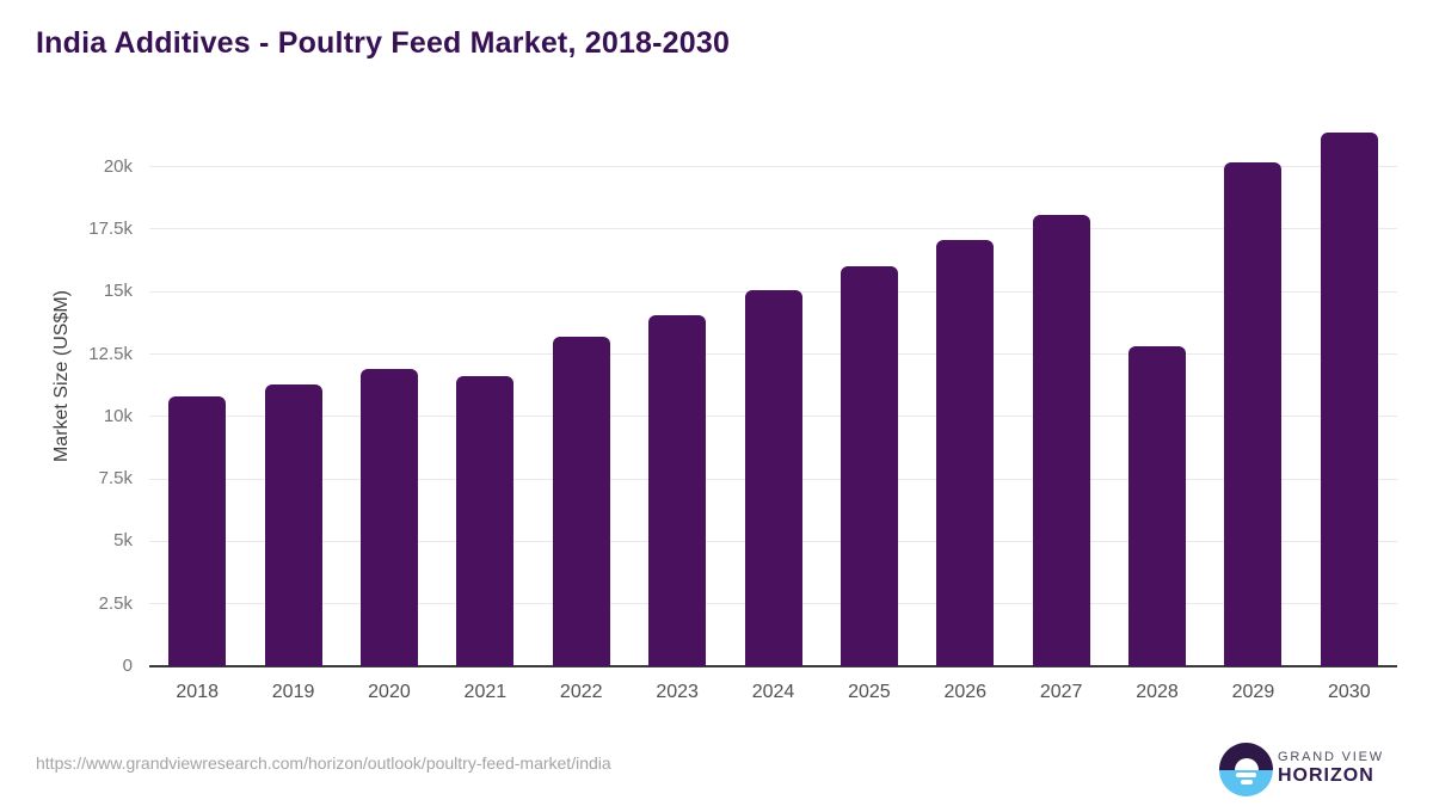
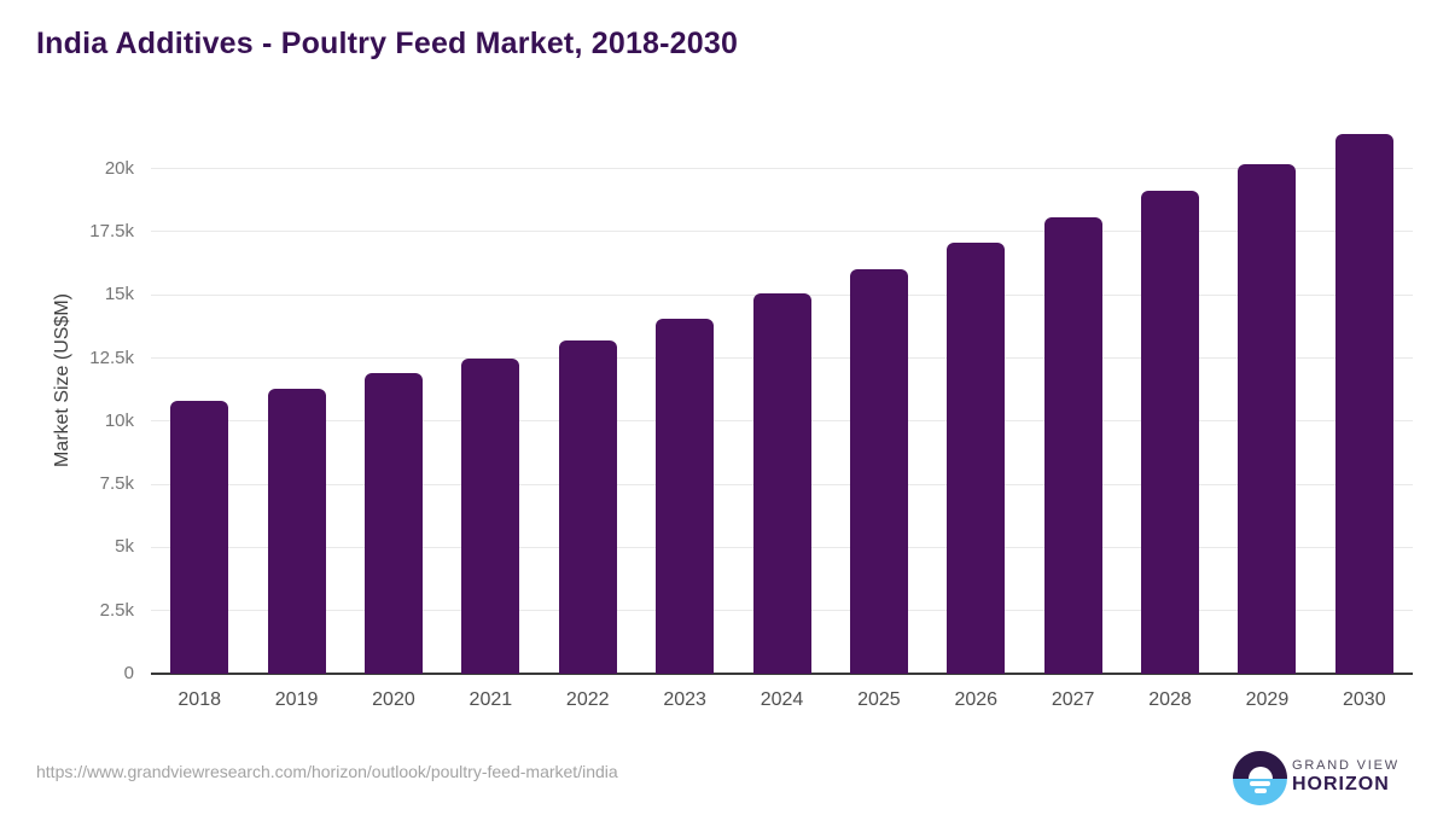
2021: 11.6k -> 12.5k
2028: 12.8k -> 19.1k
